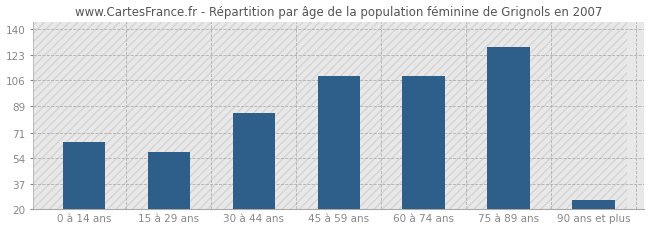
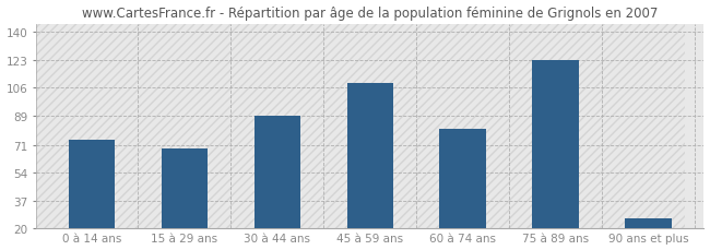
0 à 14 ans: 65 -> 74
15 à 29 ans: 58 -> 69
30 à 44 ans: 84 -> 89
60 à 74 ans: 109 -> 81
75 à 89 ans: 128 -> 123
